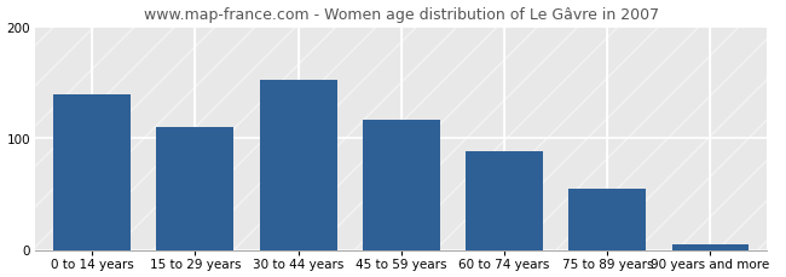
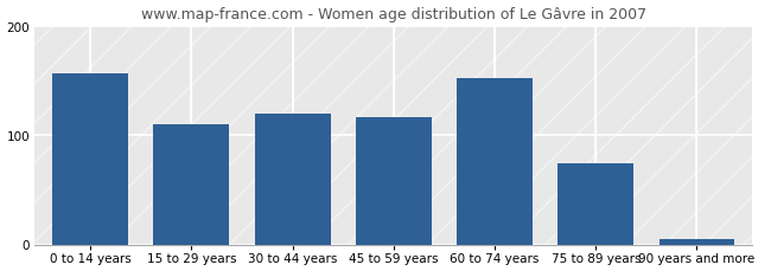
0 to 14 years: 139 -> 156
30 to 44 years: 152 -> 120
60 to 74 years: 88 -> 152
75 to 89 years: 55 -> 74
